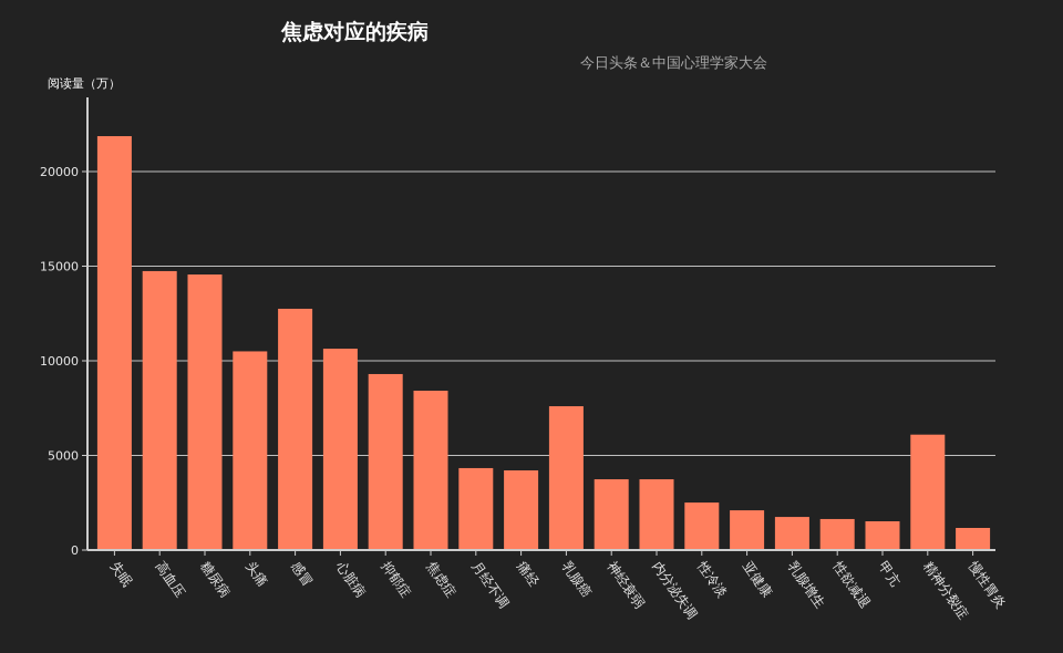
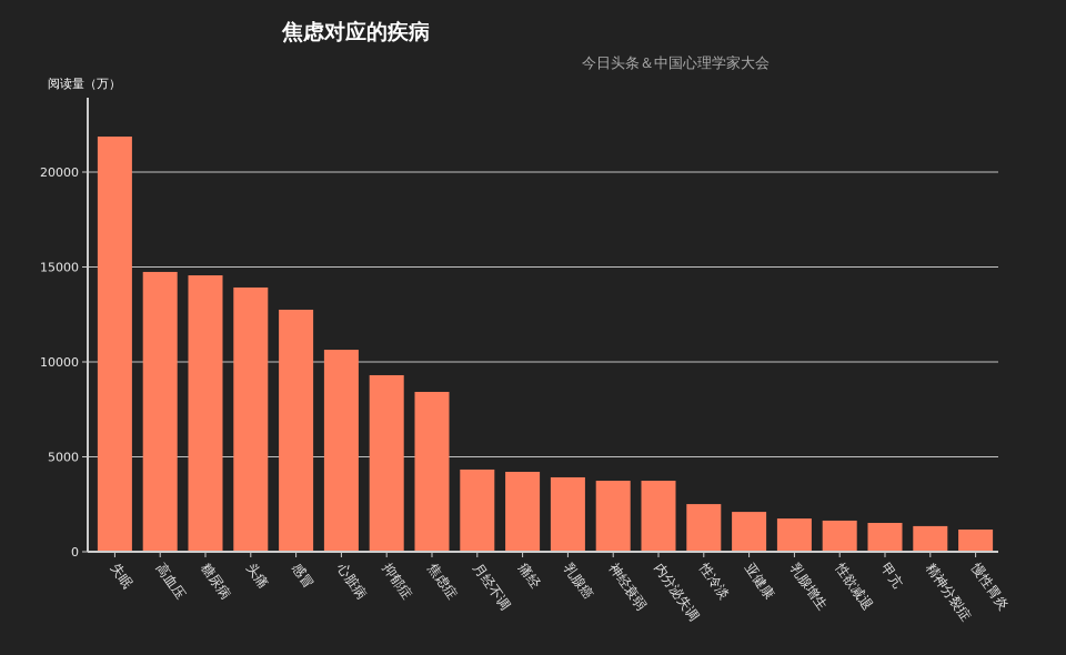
头痛: 10500 -> 13900
乳腺癌: 7600 -> 3900
精神分裂症: 6100 -> 1400
